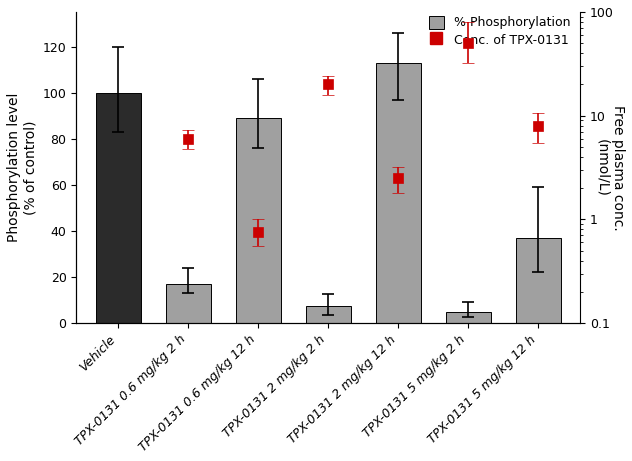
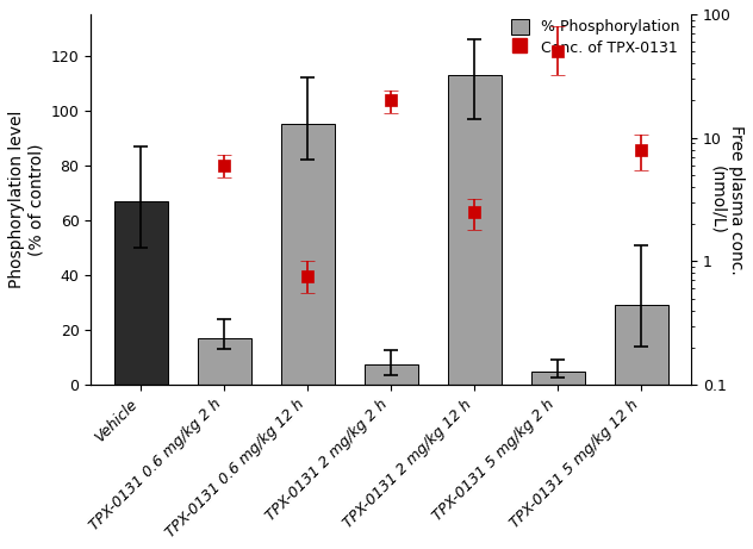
Vehicle: 100.0 -> 67.0
TPX-0131 0.6 mg/kg 12 h: 89.0 -> 95.0
TPX-0131 5 mg/kg 12 h: 37.0 -> 29.0
